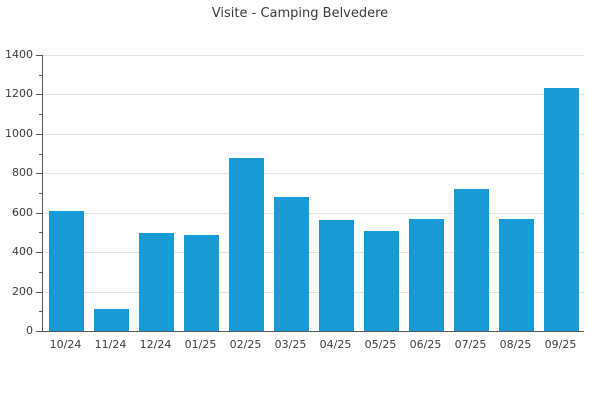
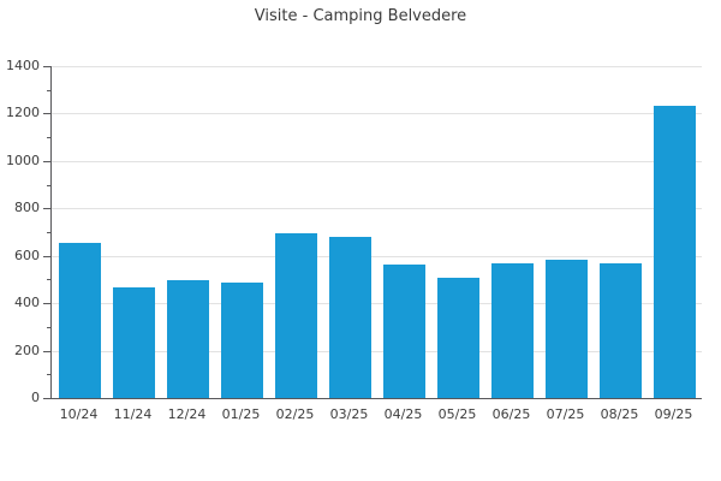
10/24: 610 -> 660
11/24: 110 -> 460
02/25: 880 -> 700
07/25: 720 -> 580
